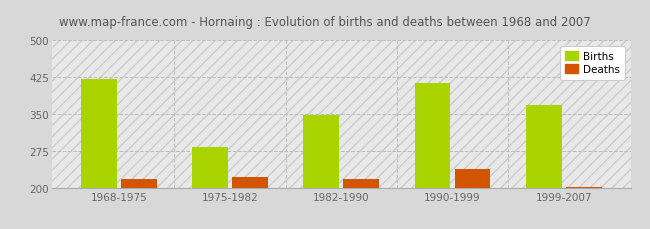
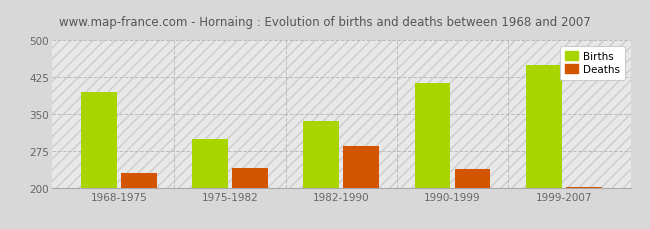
Births/1968-1975: 422 -> 395
Deaths/1968-1975: 218 -> 230
Births/1975-1982: 283 -> 300
Deaths/1975-1982: 222 -> 240
Births/1982-1990: 348 -> 335
Deaths/1982-1990: 218 -> 285
Births/1999-2007: 368 -> 450
